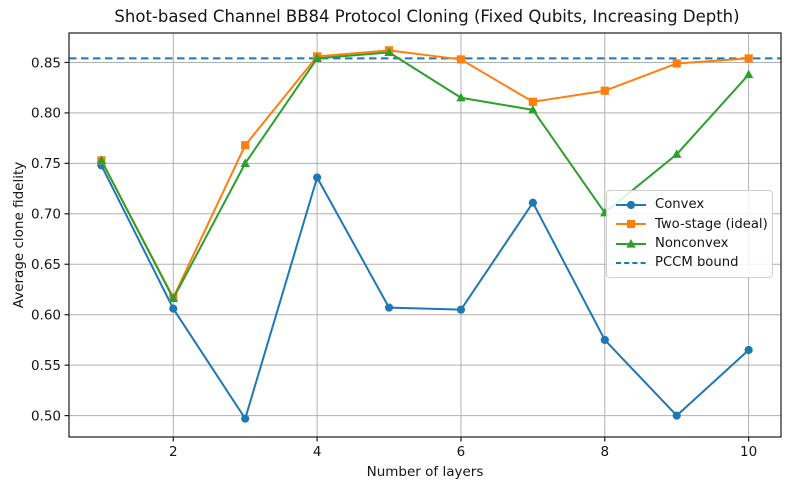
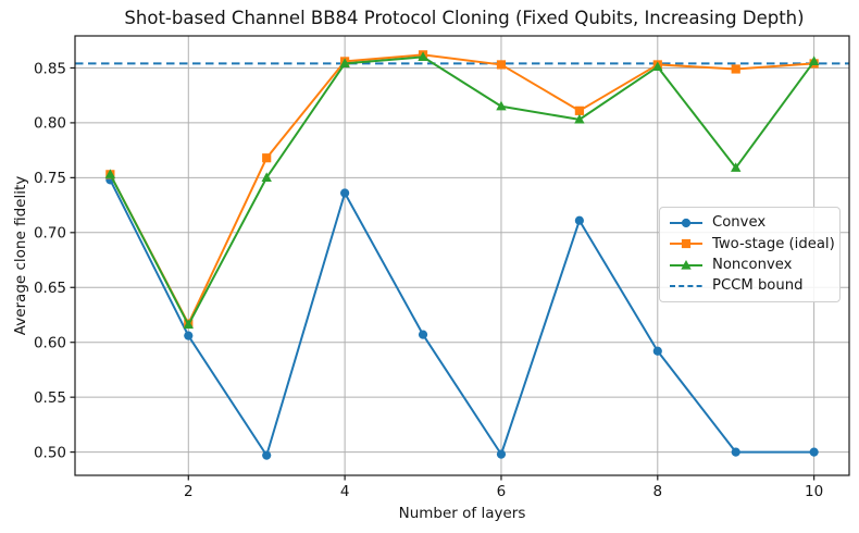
Convex/6: 0.605 -> 0.498
Convex/8: 0.575 -> 0.592
Two-stage (ideal)/8: 0.822 -> 0.853
Nonconvex/8: 0.701 -> 0.851
Convex/10: 0.565 -> 0.500
Nonconvex/10: 0.838 -> 0.856
